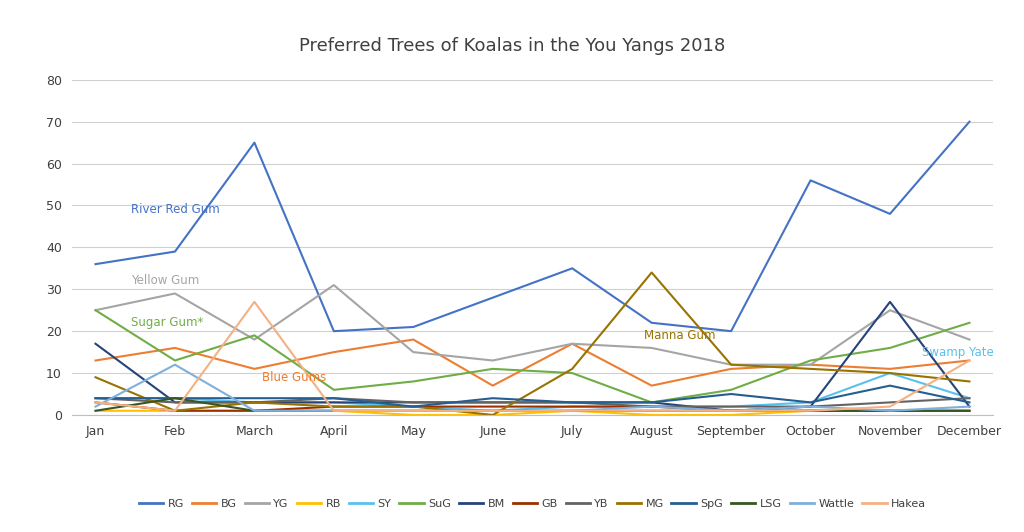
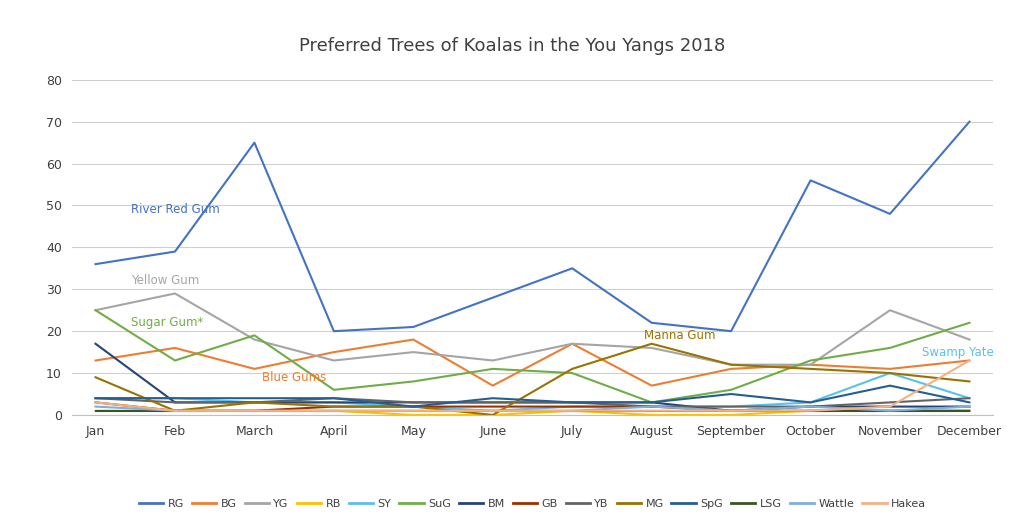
LSG/Feb: 4 -> 1
Wattle/Feb: 12 -> 1
Hakea/March: 27 -> 1
YG/April: 31 -> 13
MG/August: 34 -> 17
BM/November: 27 -> 2
